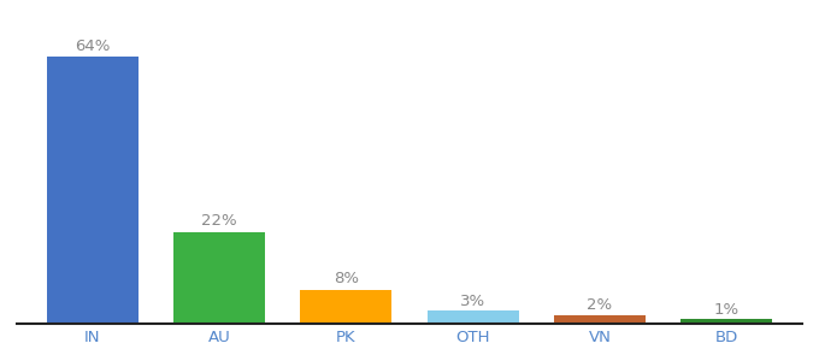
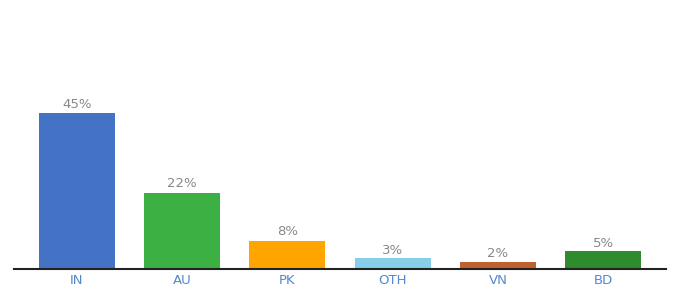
IN: 64% -> 45%
BD: 1% -> 5%
